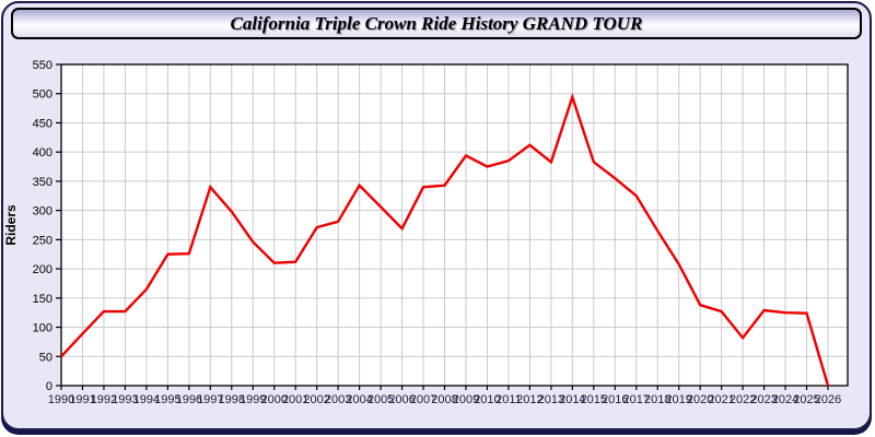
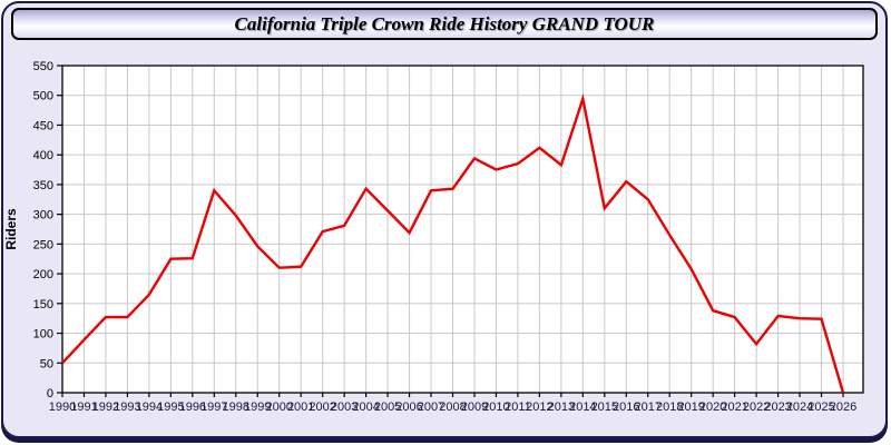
2015: 380 -> 310
